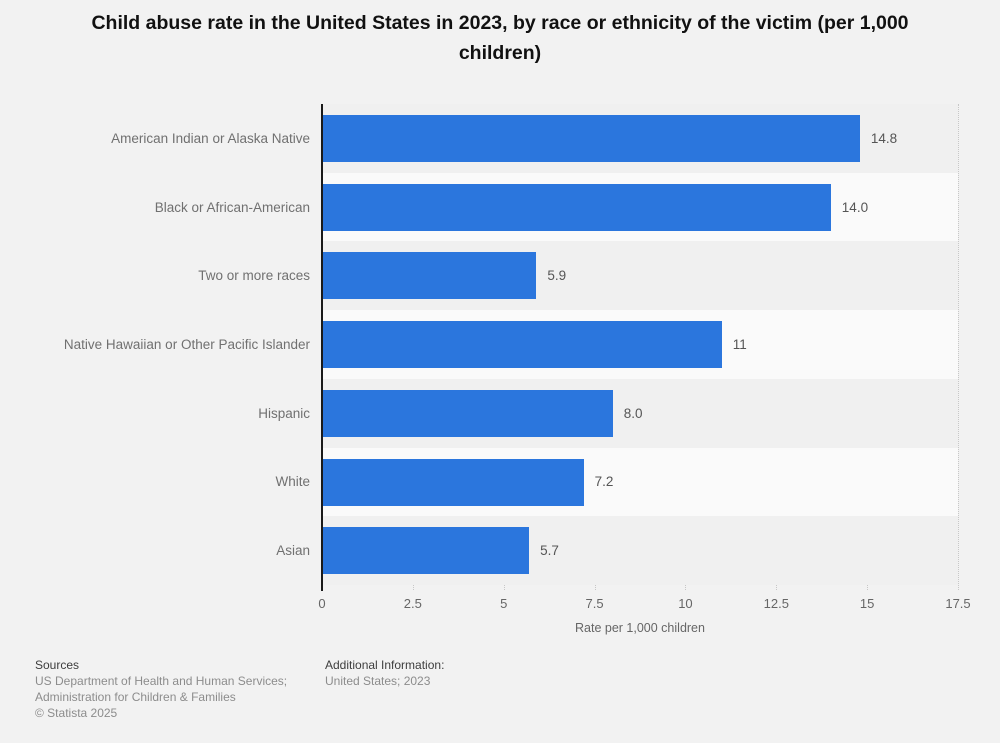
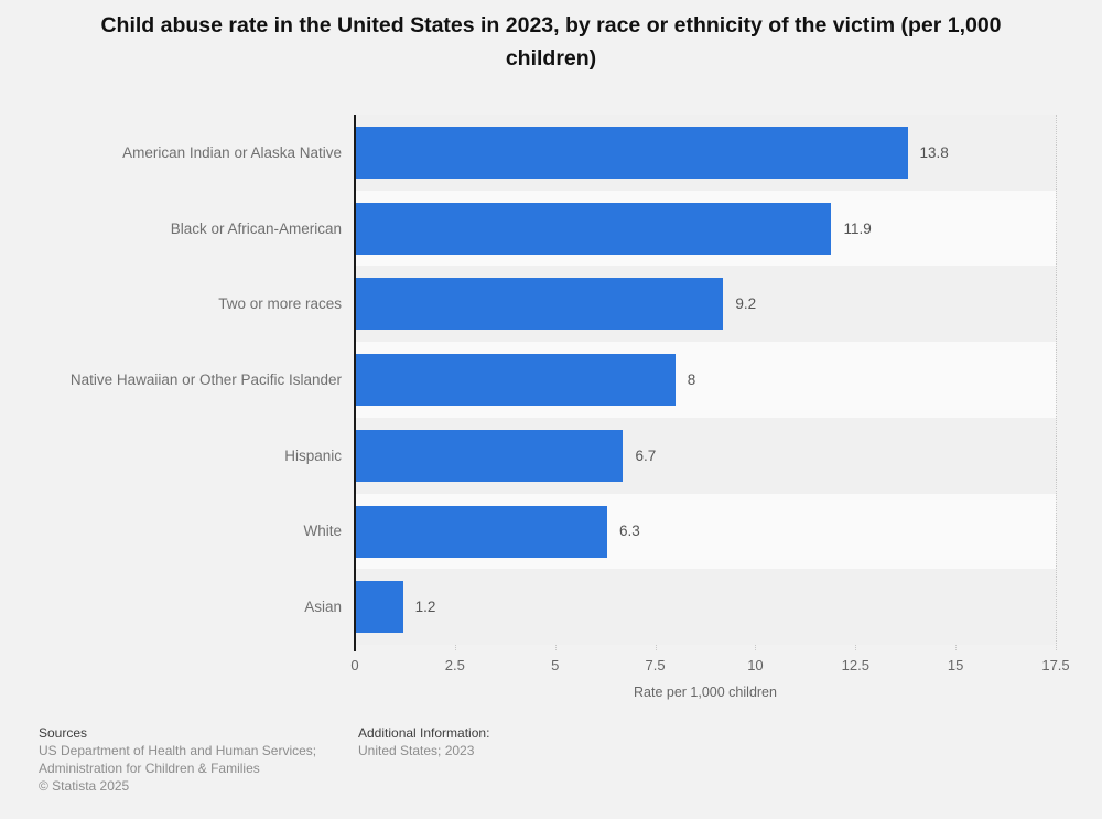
American Indian or Alaska Native: 14.8 -> 13.8
Black or African-American: 14.0 -> 11.9
Two or more races: 5.9 -> 9.2
Native Hawaiian or Other Pacific Islander: 11 -> 8
Hispanic: 8.0 -> 6.7
White: 7.2 -> 6.3
Asian: 5.7 -> 1.2
